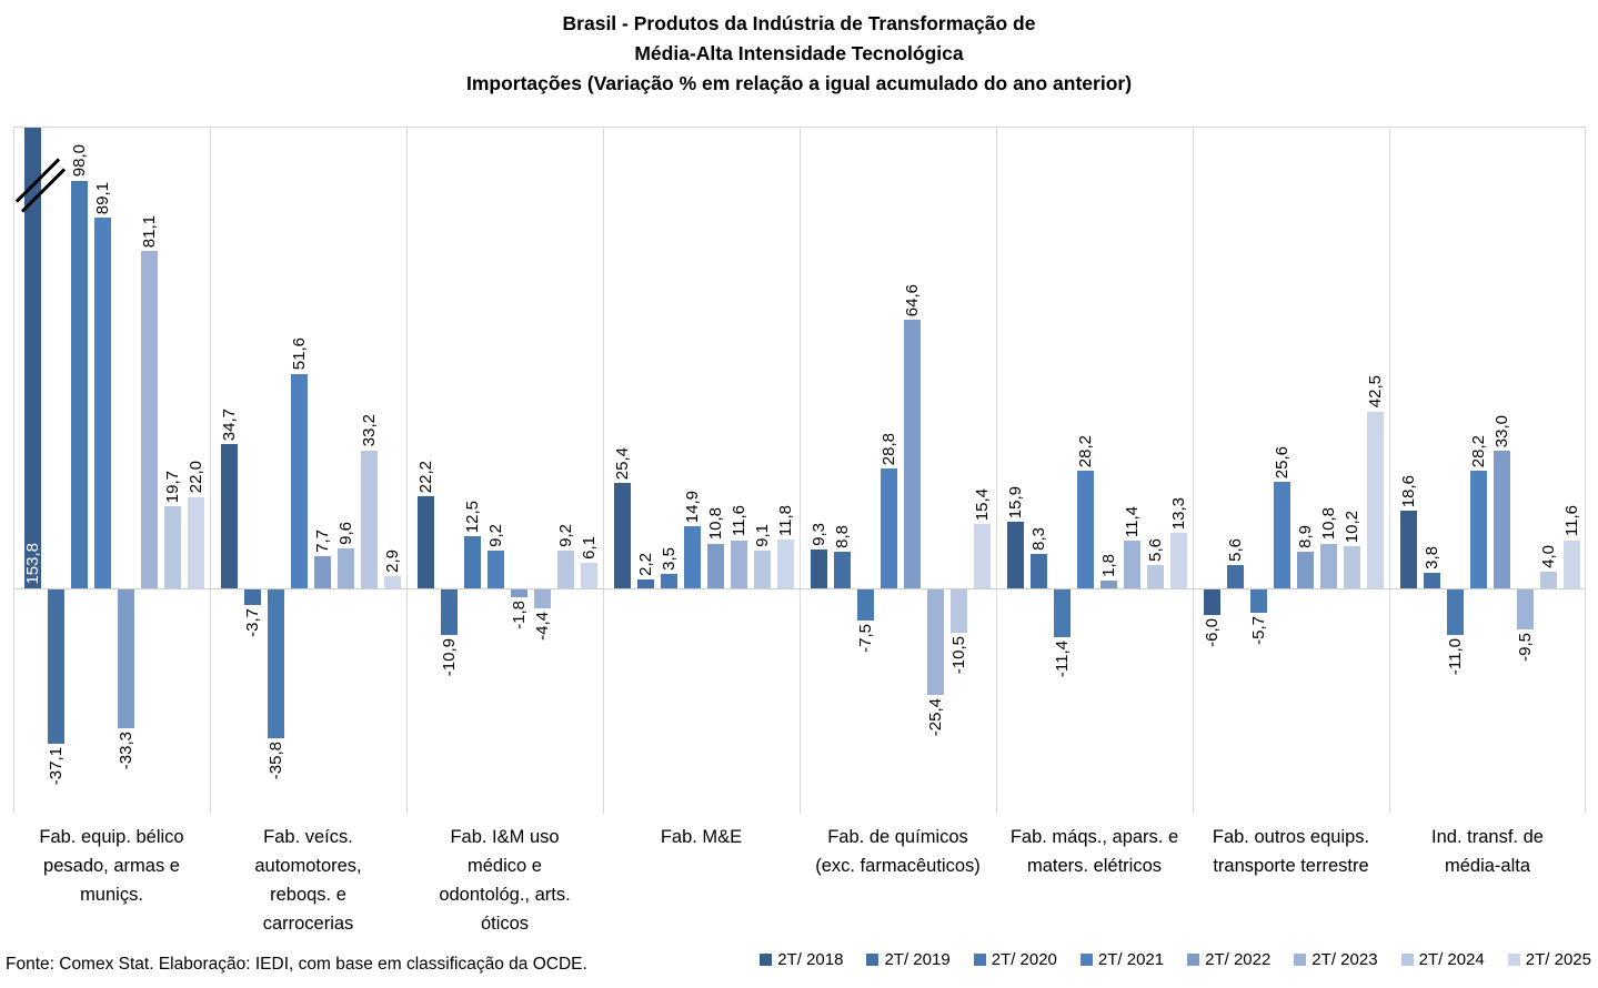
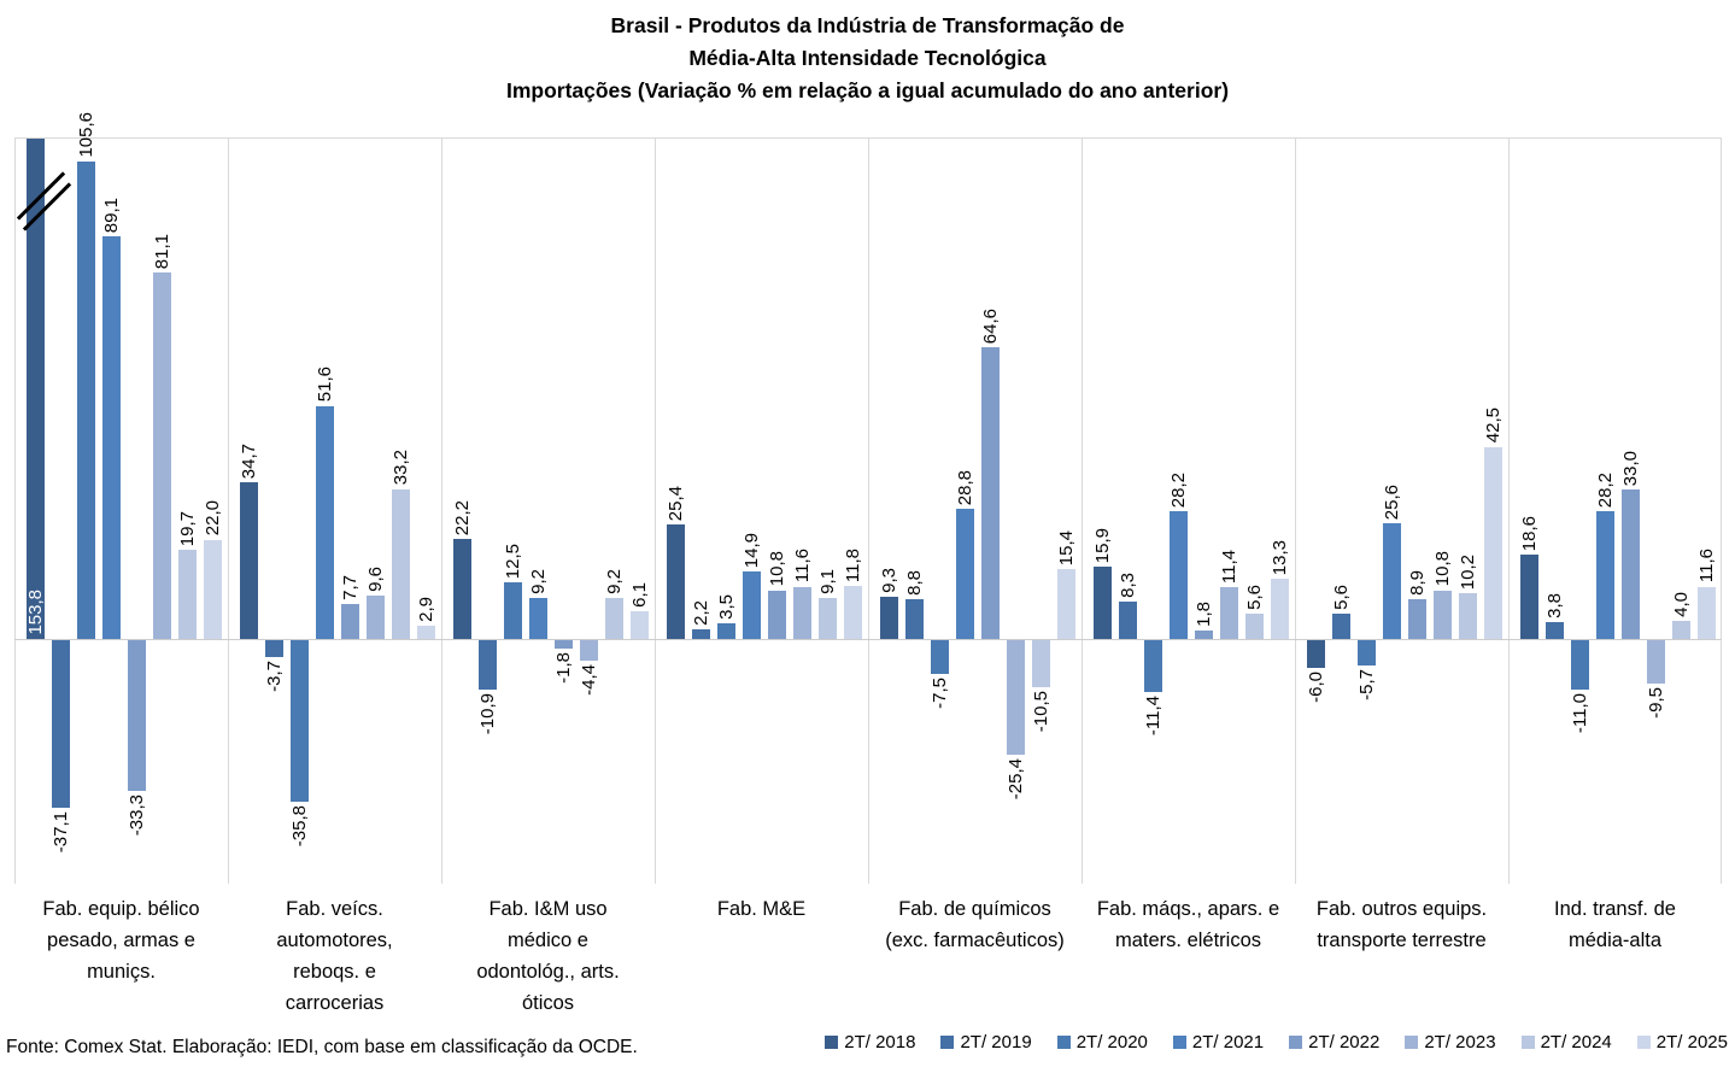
2T/ 2020/Fab. equip. bélico pesado, armas e muniçs.: 98,0 -> 105,6
